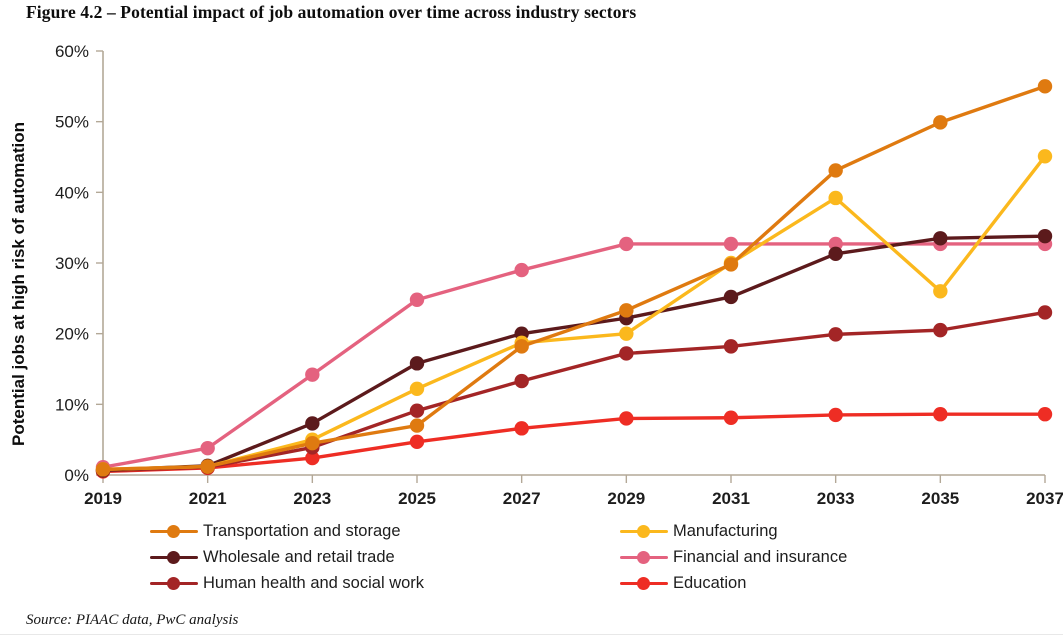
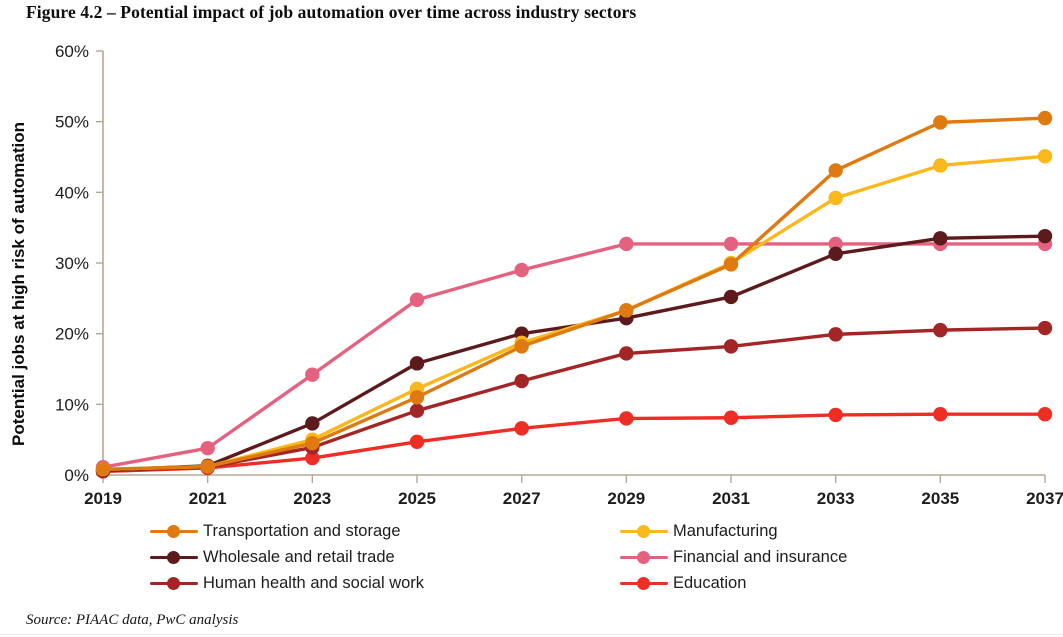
Transportation and storage/2025: 7% -> 11%
Manufacturing/2029: 20% -> 23%
Manufacturing/2035: 26% -> 44%
Transportation and storage/2037: 55% -> 50%
Human health and social work/2037: 23% -> 21%
